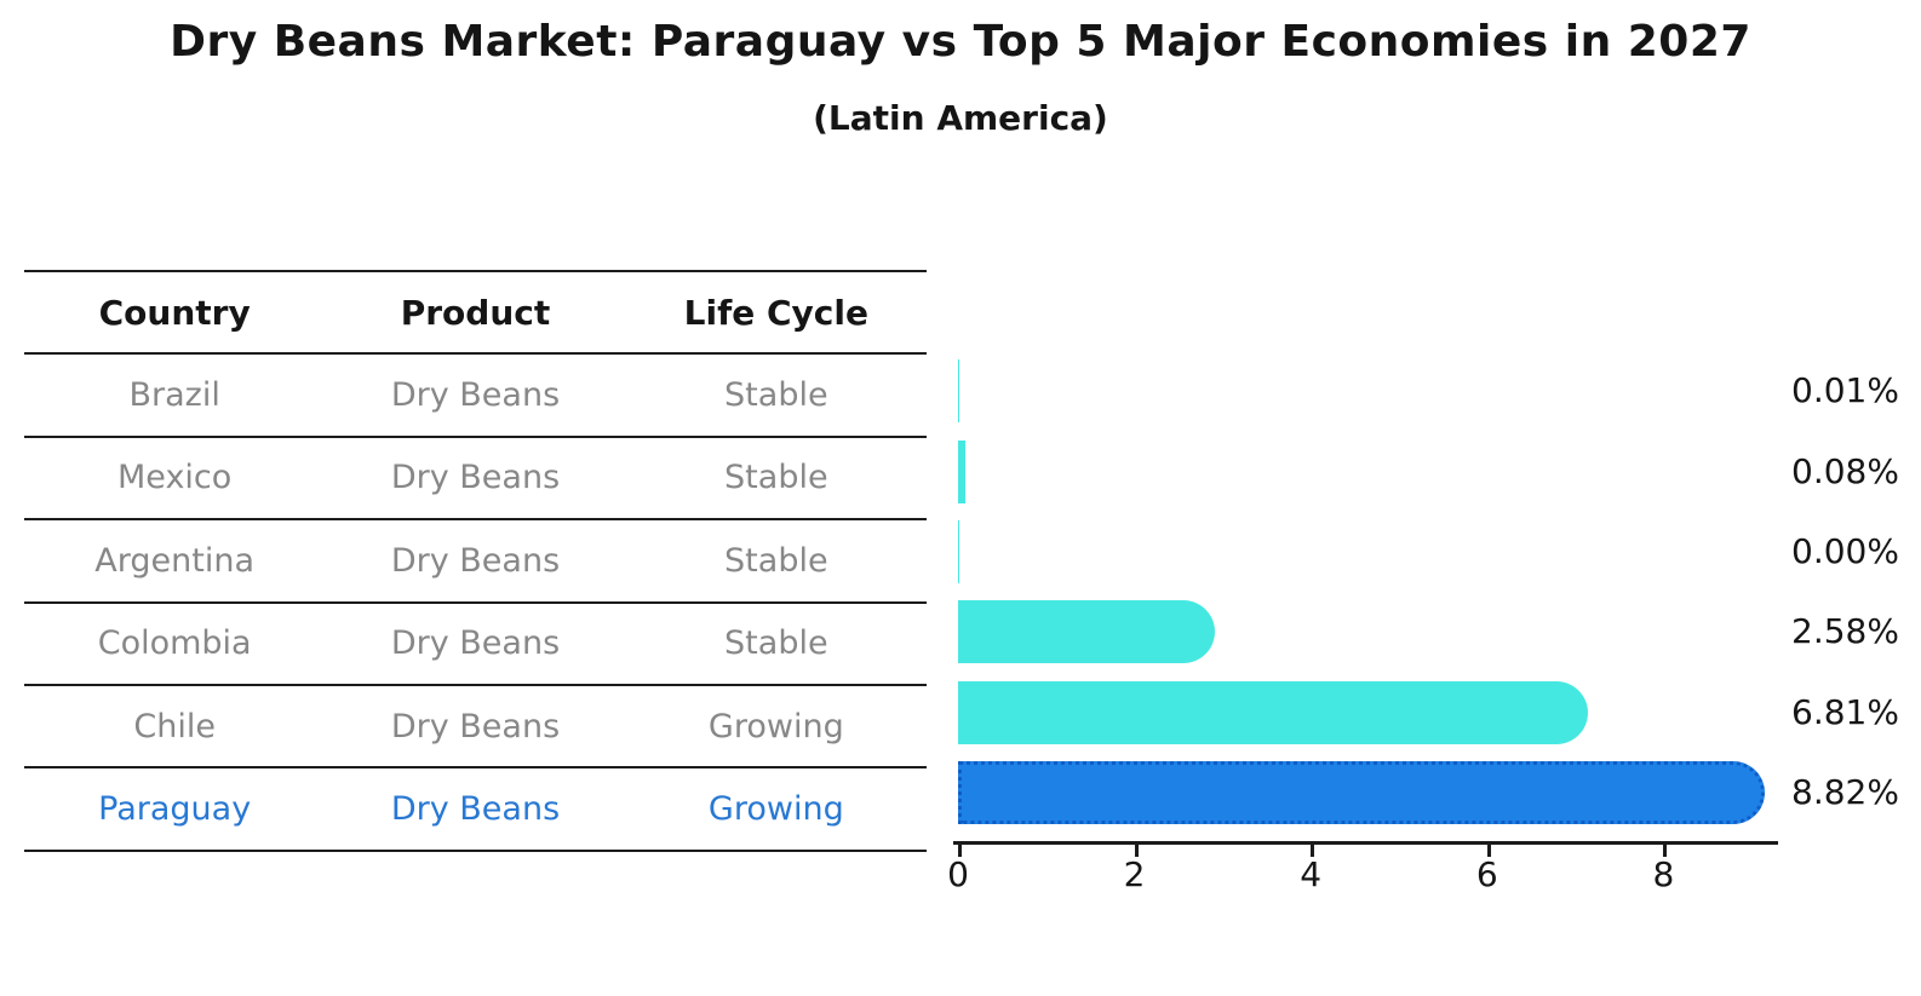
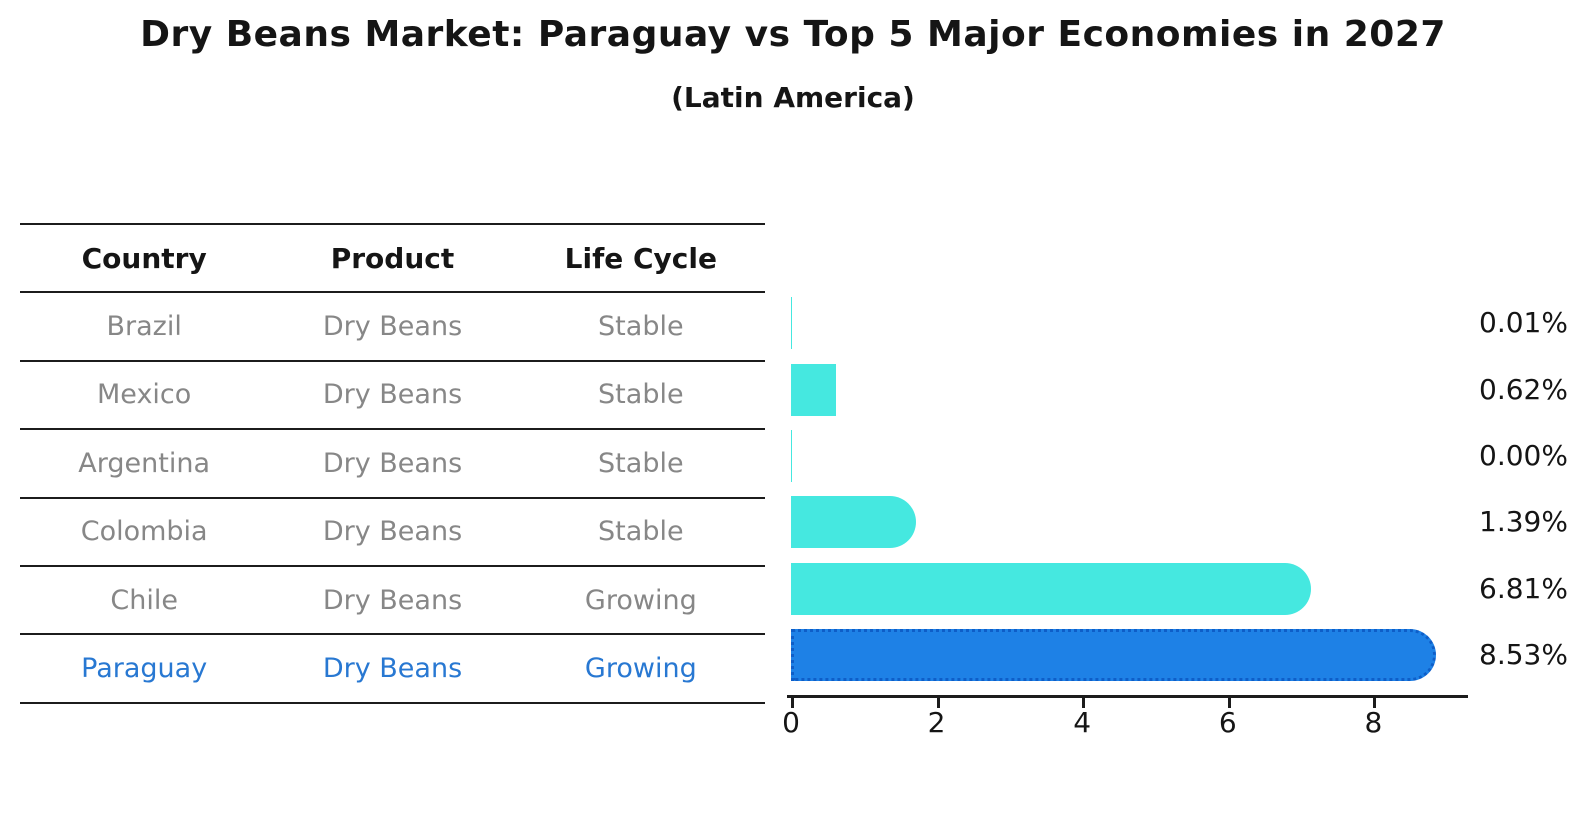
Mexico: 0.08% -> 0.62%
Colombia: 2.58% -> 1.39%
Paraguay: 8.82% -> 8.53%
